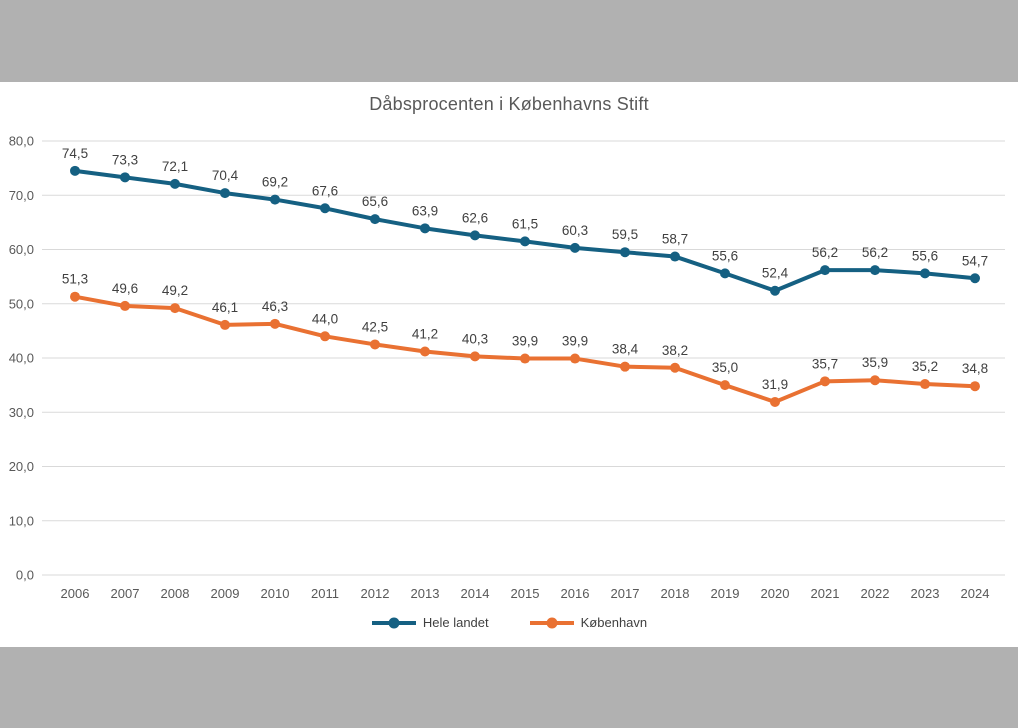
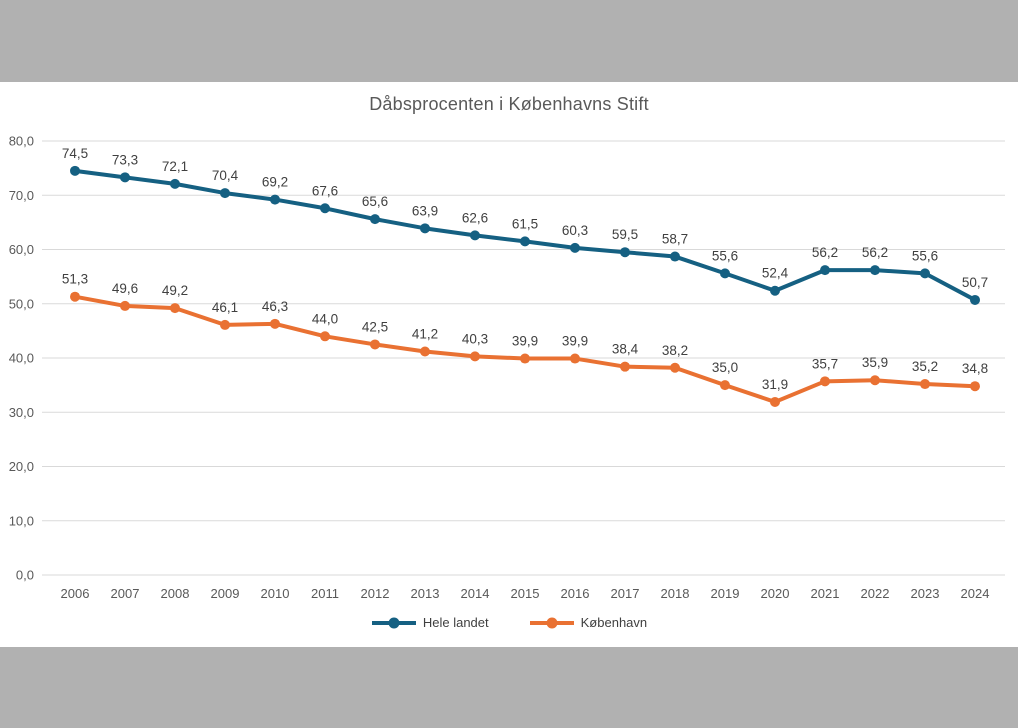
Hele landet/2024: 54,7 -> 50,7
